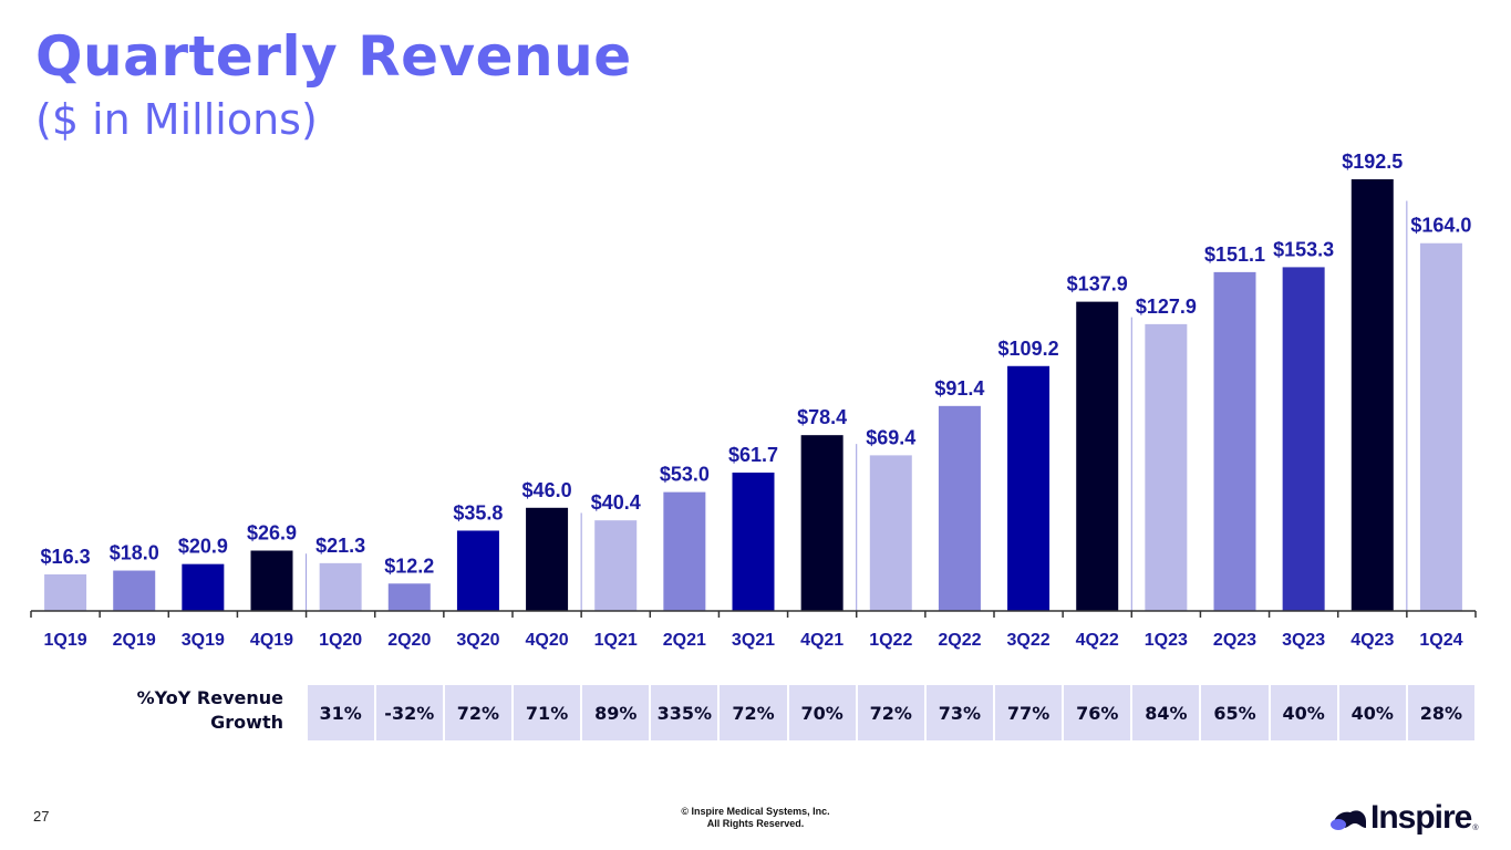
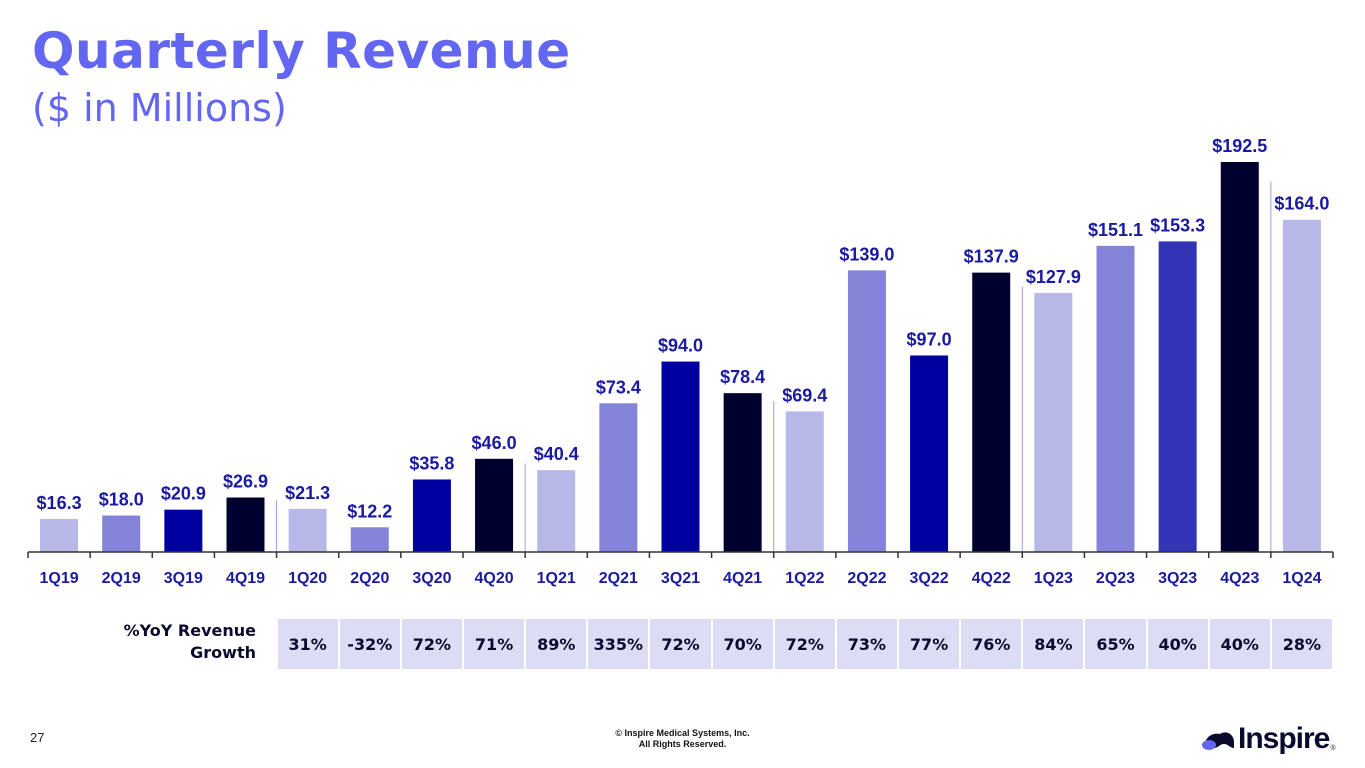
2Q21: $53.0 -> $73.4
3Q21: $61.7 -> $94.0
2Q22: $91.4 -> $139.0
3Q22: $109.2 -> $97.0
